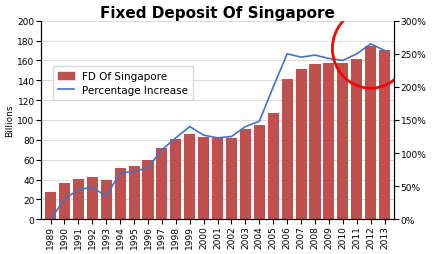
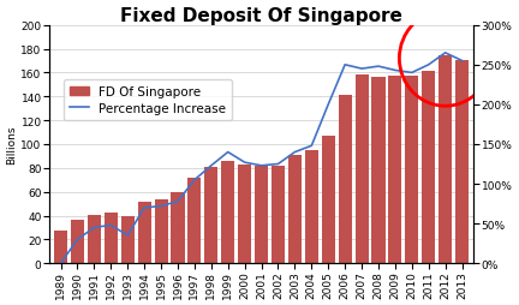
FD Of Singapore/2007: 151 -> 158
